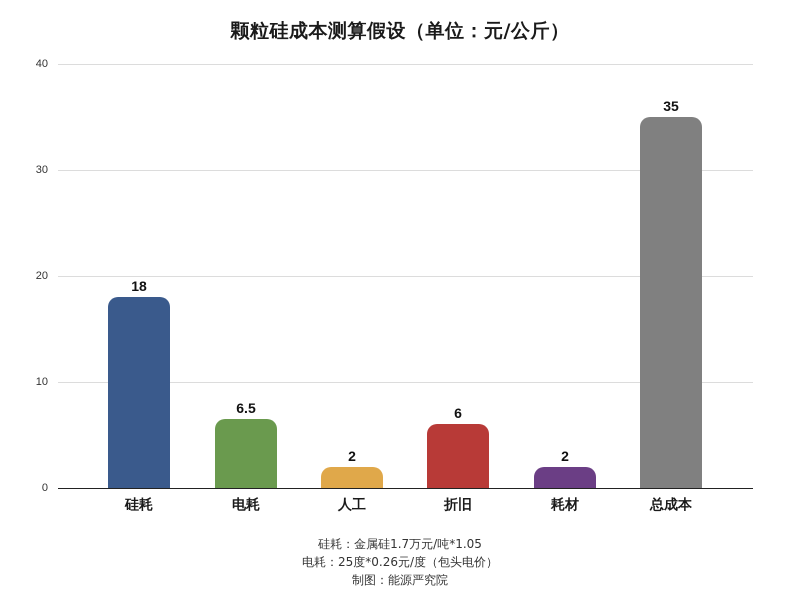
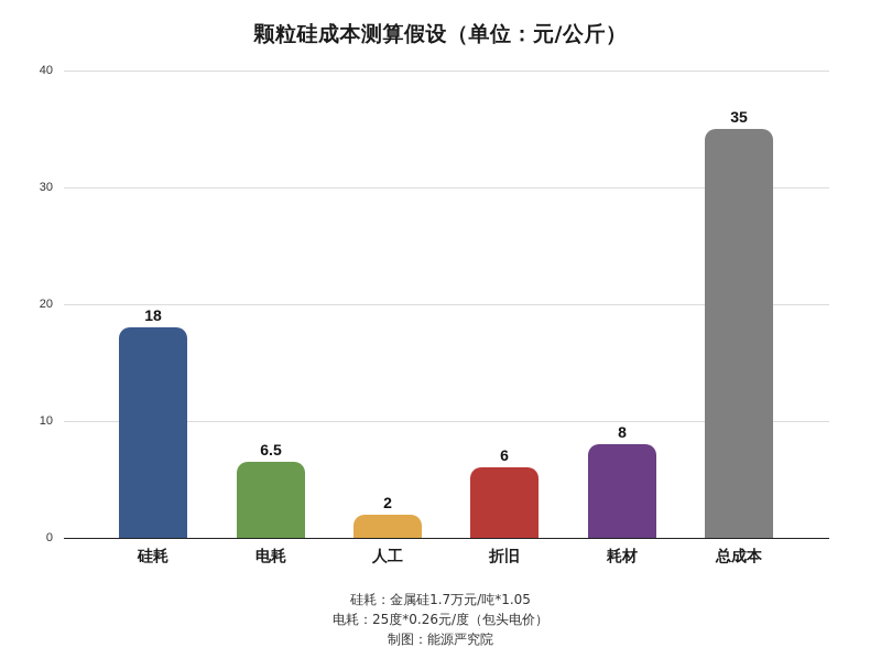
耗材: 2 -> 8
